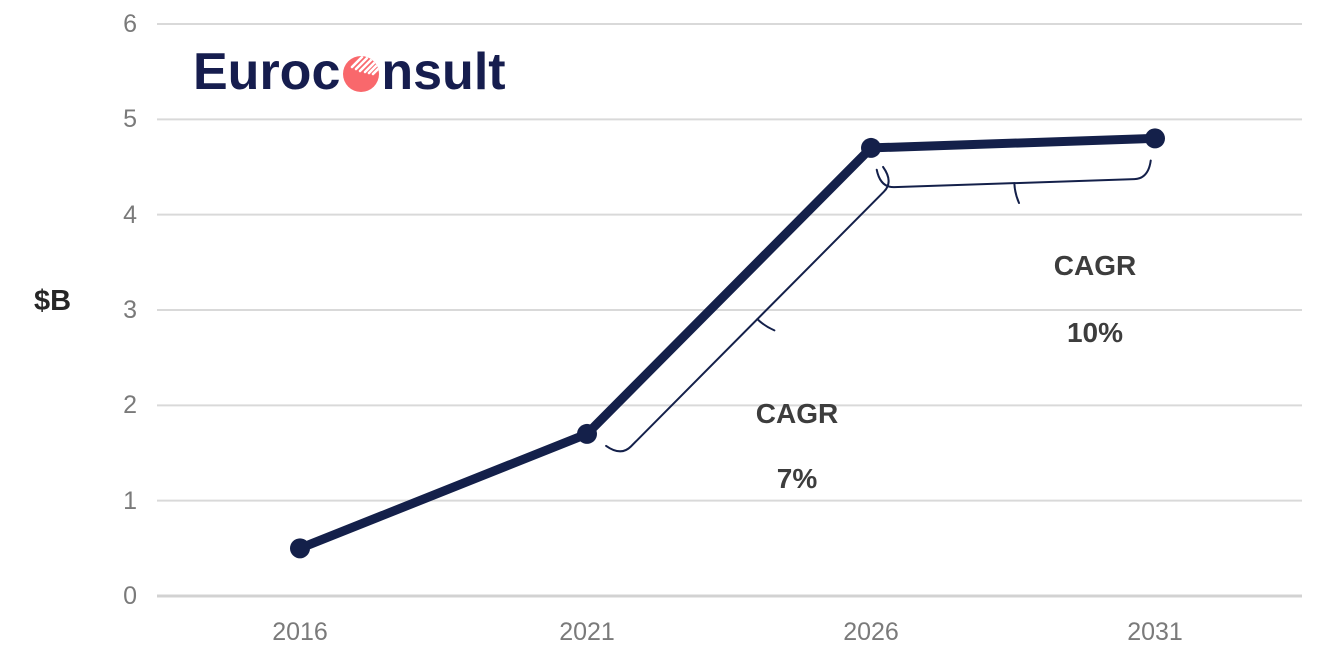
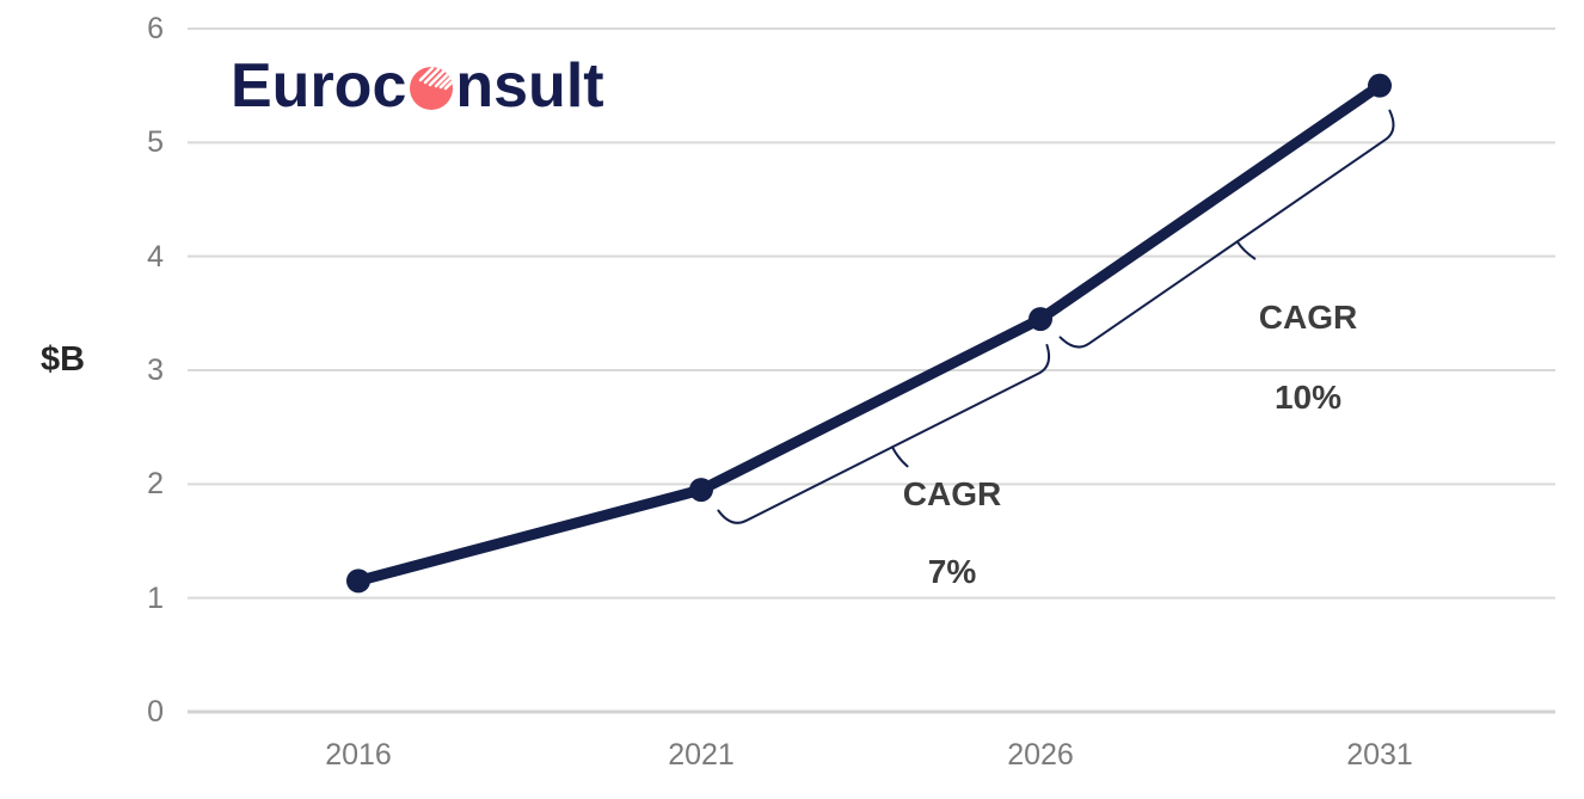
2016: 0.5 -> 1.1
2021: 1.7 -> 1.9
2026: 4.7 -> 3.5
2031: 4.8 -> 5.5
